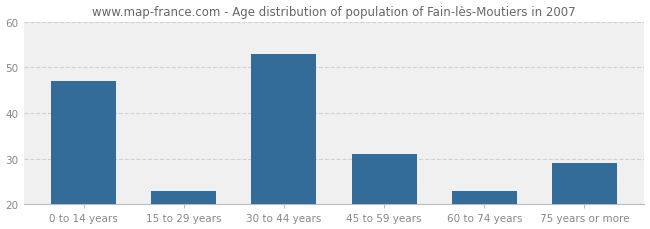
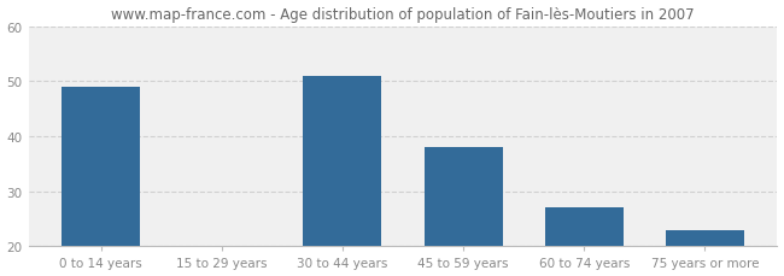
0 to 14 years: 47 -> 49
15 to 29 years: 23 -> 20
30 to 44 years: 53 -> 51
45 to 59 years: 31 -> 38
60 to 74 years: 23 -> 27
75 years or more: 29 -> 23
